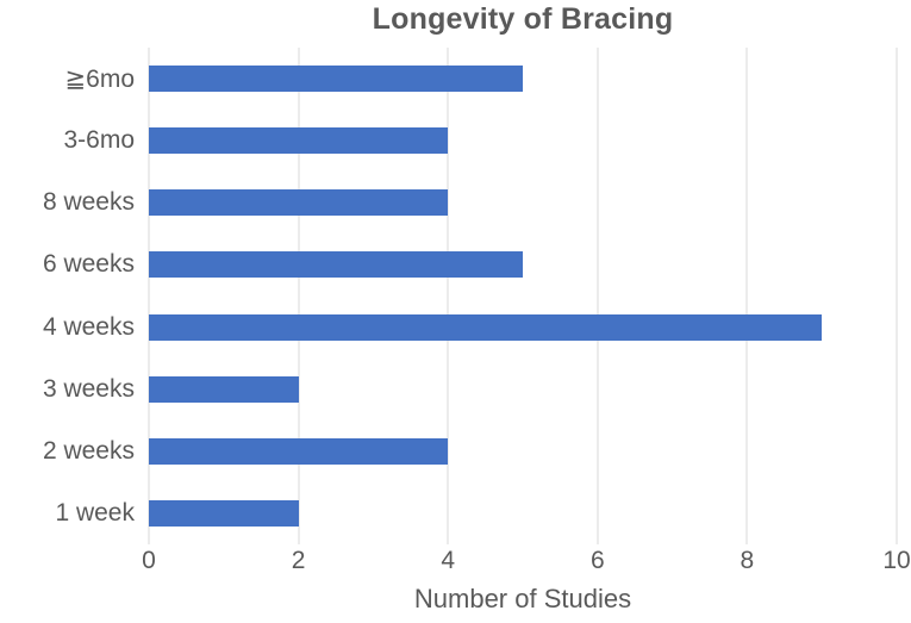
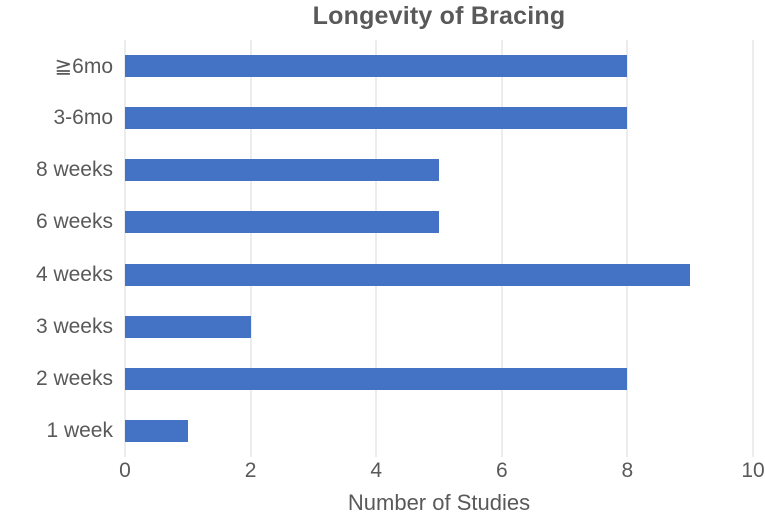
≧6mo: 5 -> 8
3-6mo: 4 -> 8
8 weeks: 4 -> 5
2 weeks: 4 -> 8
1 week: 2 -> 1
